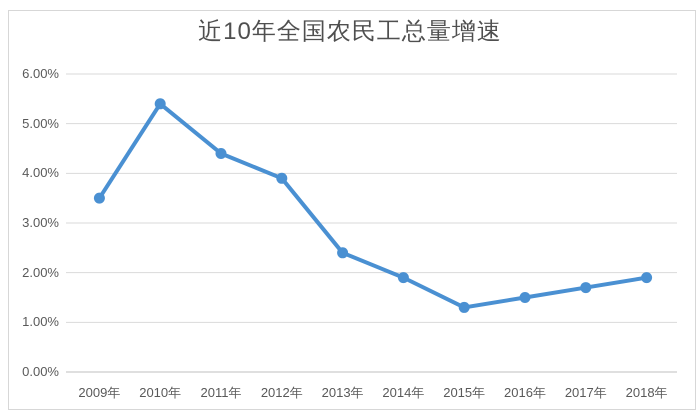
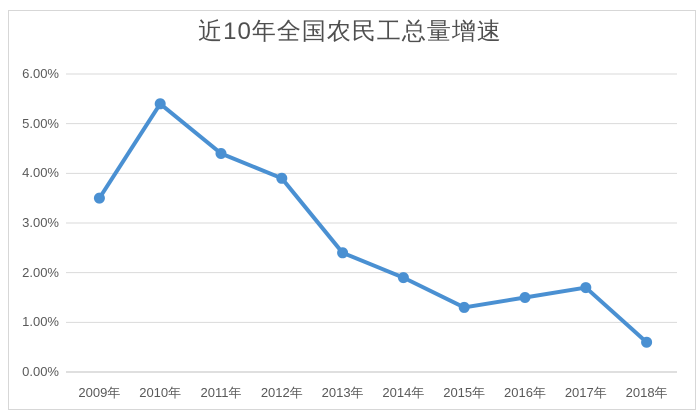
2018年: 1.9% -> 0.6%
